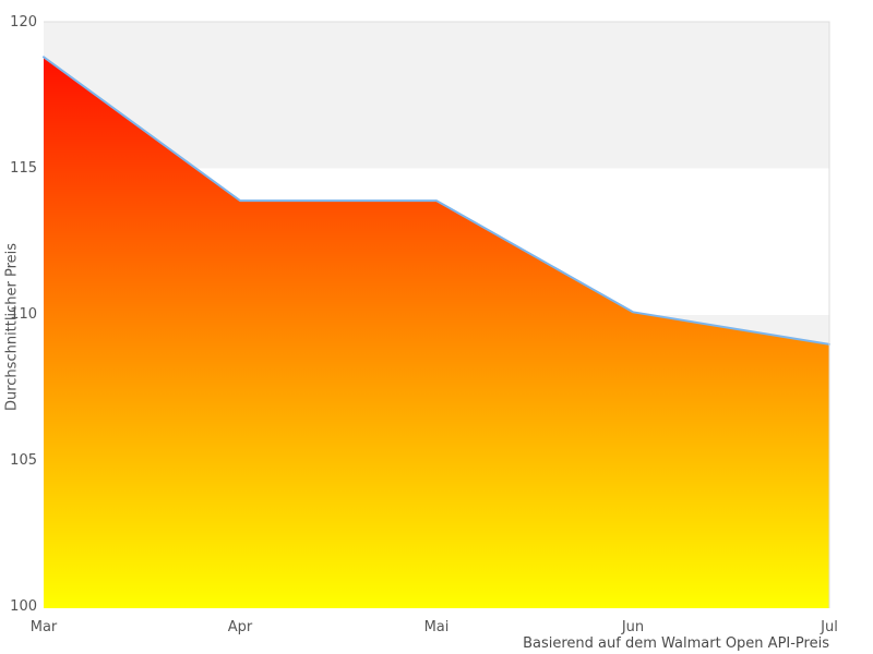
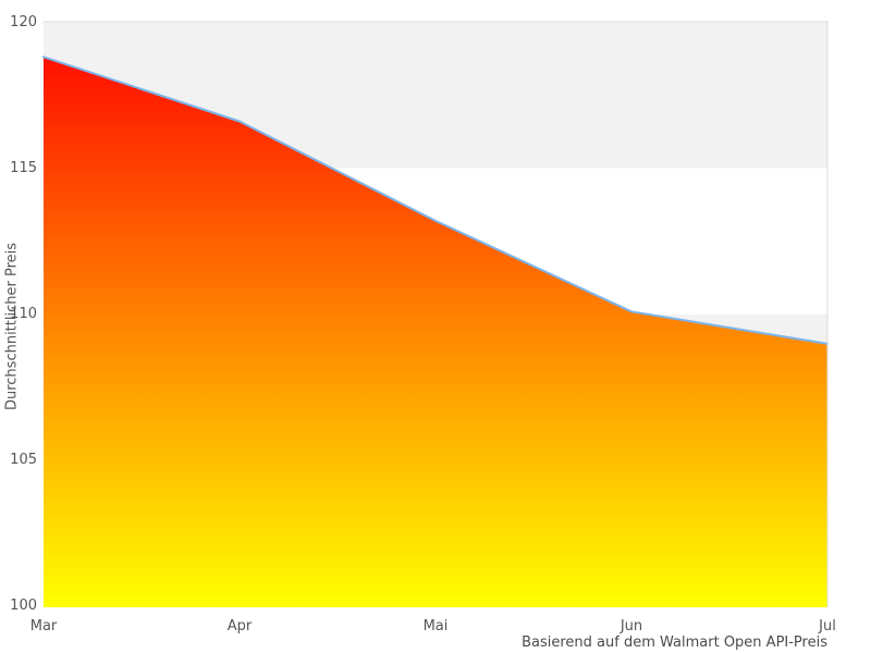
Apr: 113.9 -> 116.6
Mai: 113.9 -> 113.2
